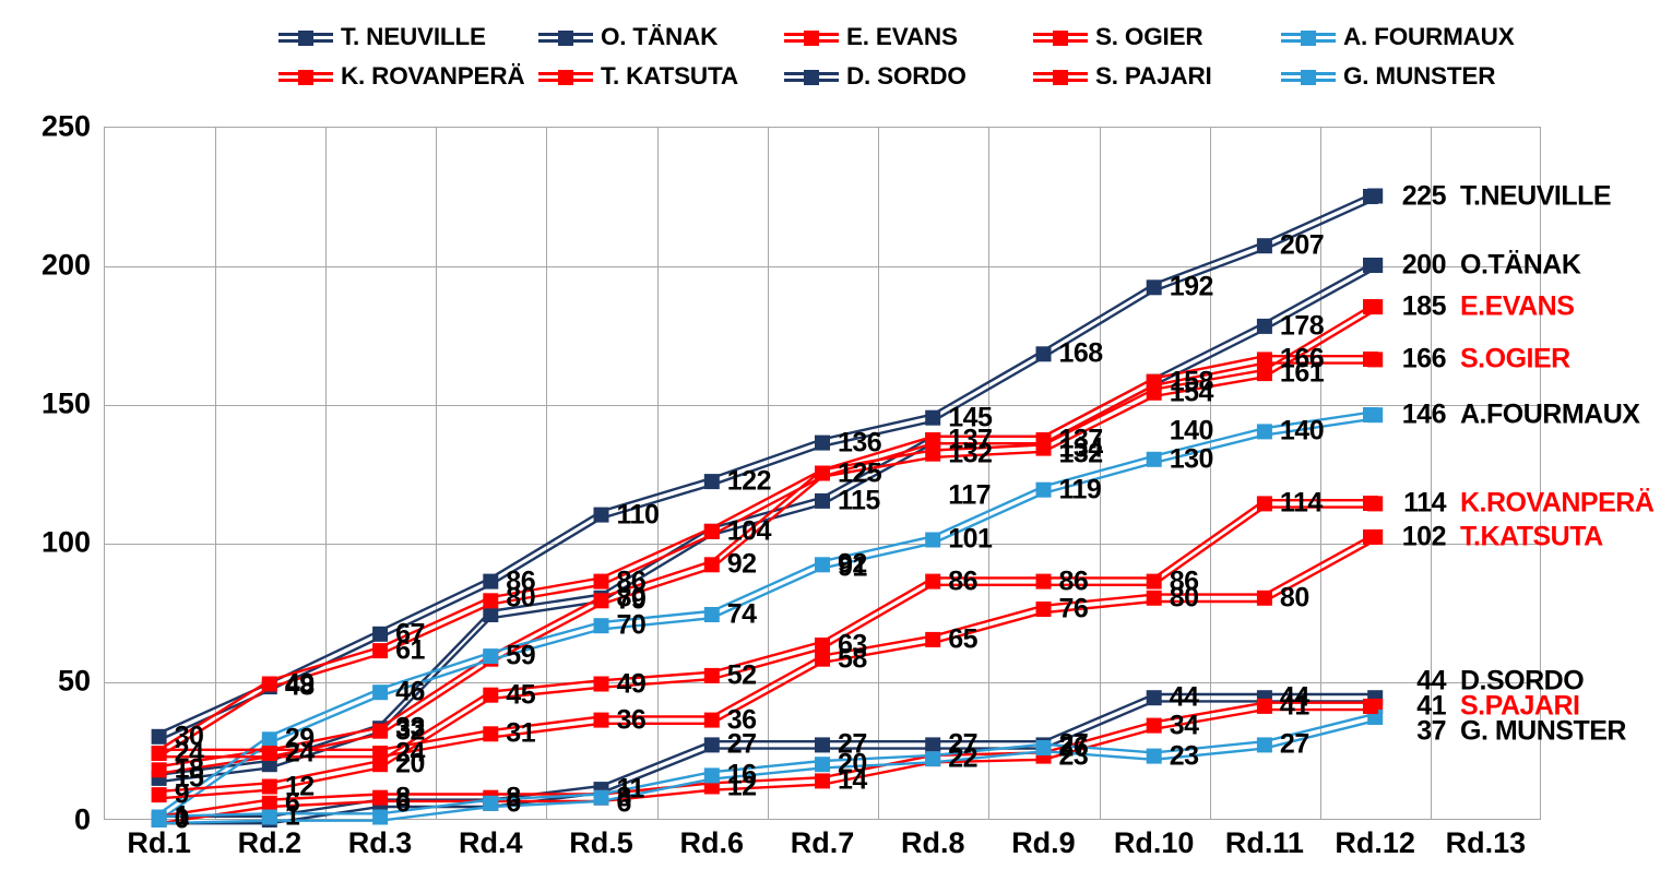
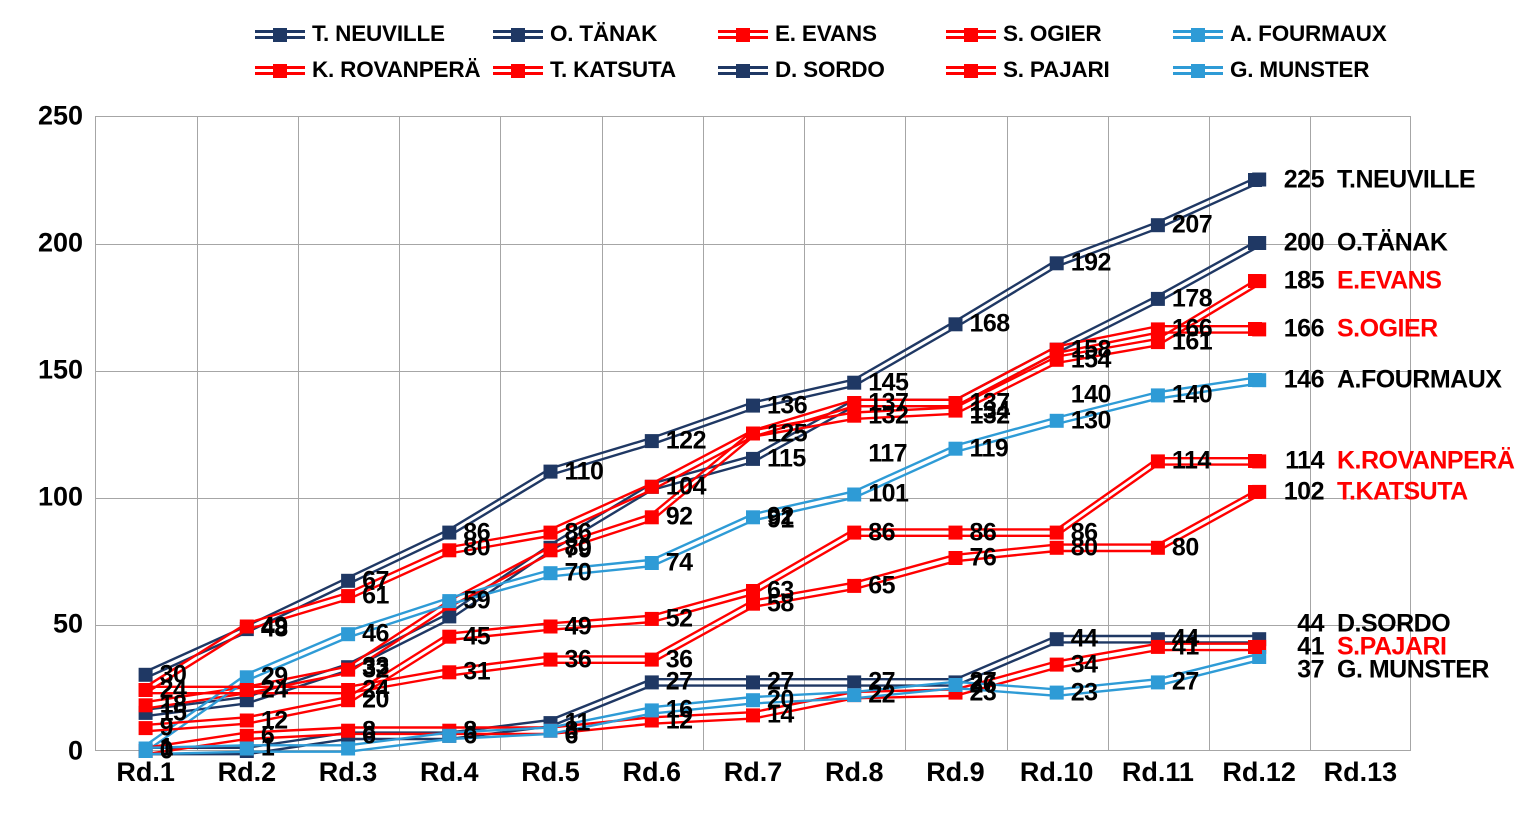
O. TÄNAK/Rd.4: 74 -> 53
